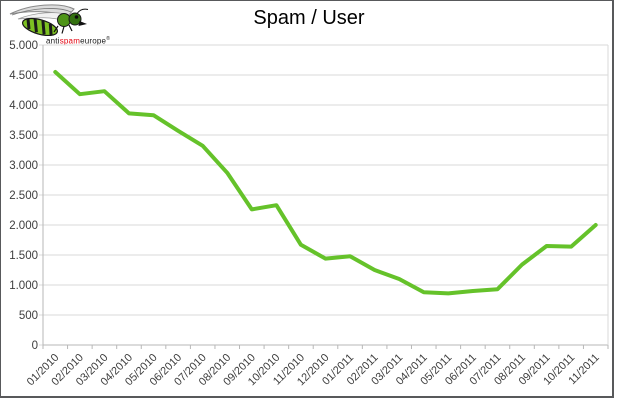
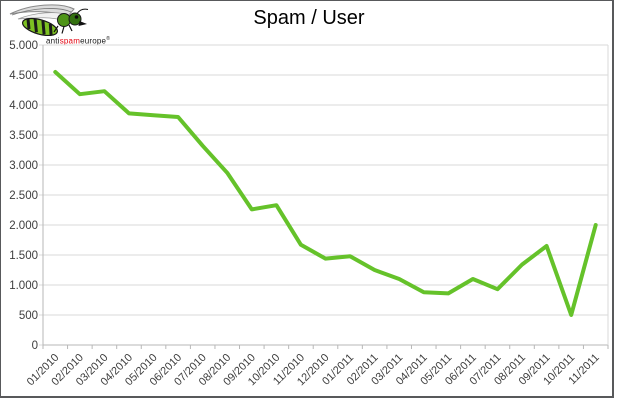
06/2010: 3600 -> 3800
06/2011: 900 -> 1100
10/2011: 1600 -> 500
